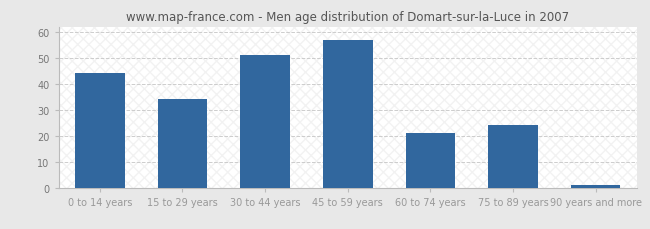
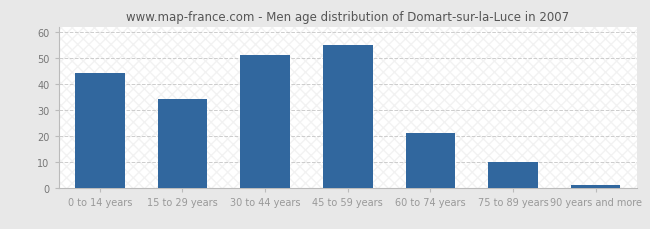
45 to 59 years: 57 -> 55
75 to 89 years: 24 -> 10
